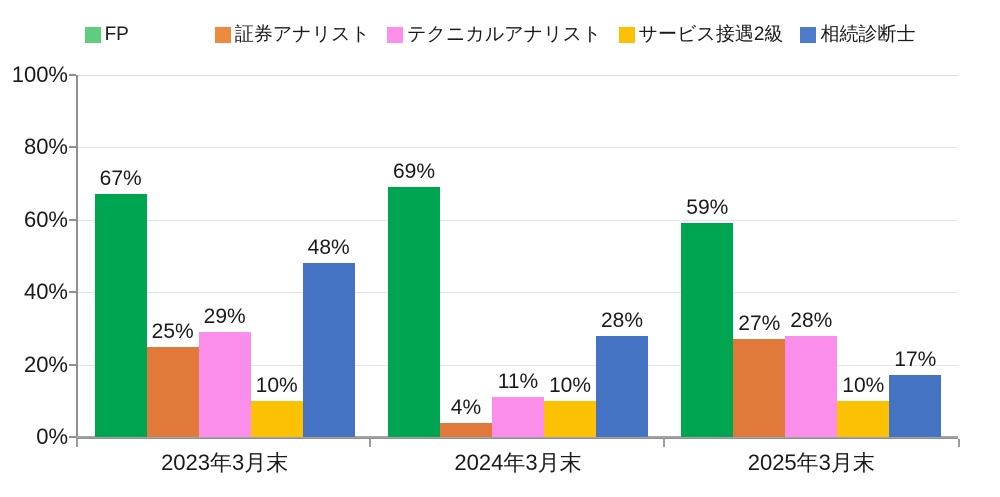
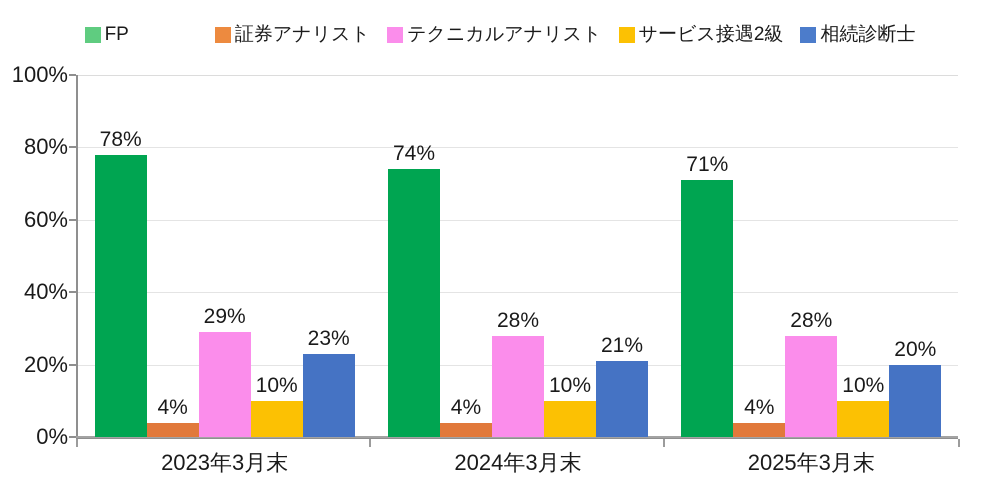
FP/2023年3月末: 67% -> 78%
証券アナリスト/2023年3月末: 25% -> 4%
相続診断士/2023年3月末: 48% -> 23%
FP/2024年3月末: 69% -> 74%
テクニカルアナリスト/2024年3月末: 11% -> 28%
相続診断士/2024年3月末: 28% -> 21%
FP/2025年3月末: 59% -> 71%
証券アナリスト/2025年3月末: 27% -> 4%
相続診断士/2025年3月末: 17% -> 20%
